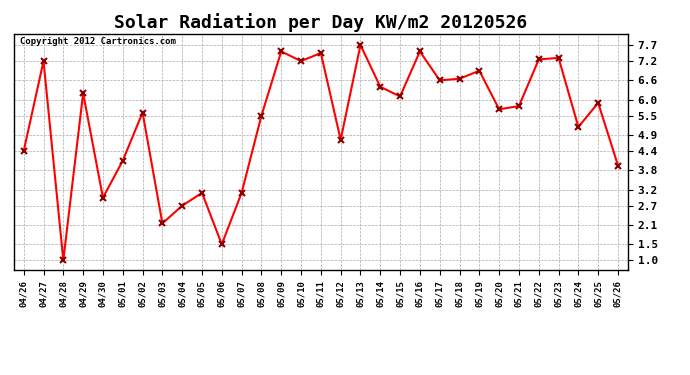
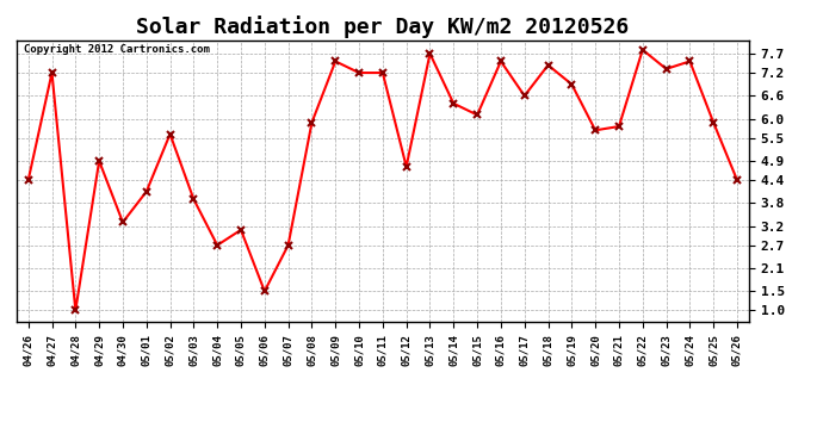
04/29: 6.20 -> 4.90
04/30: 2.95 -> 3.30
05/03: 2.15 -> 3.90
05/07: 3.10 -> 2.70
05/08: 5.50 -> 5.90
05/11: 7.45 -> 7.20
05/18: 6.65 -> 7.40
05/22: 7.25 -> 7.80
05/24: 5.15 -> 7.50
05/26: 3.95 -> 4.40
